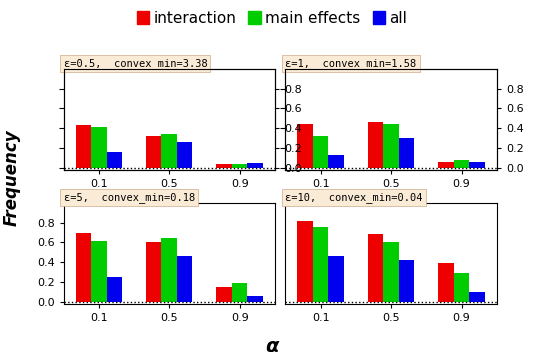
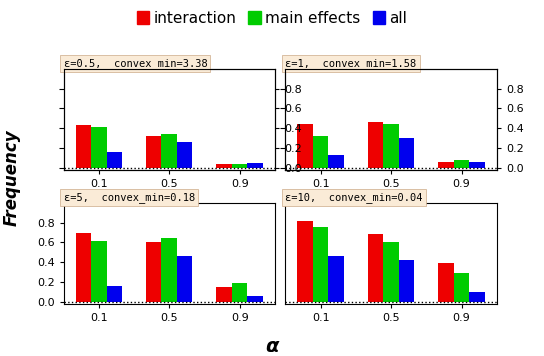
ε=5, convex_min=0.18/all/0.1: 0.25 -> 0.16
